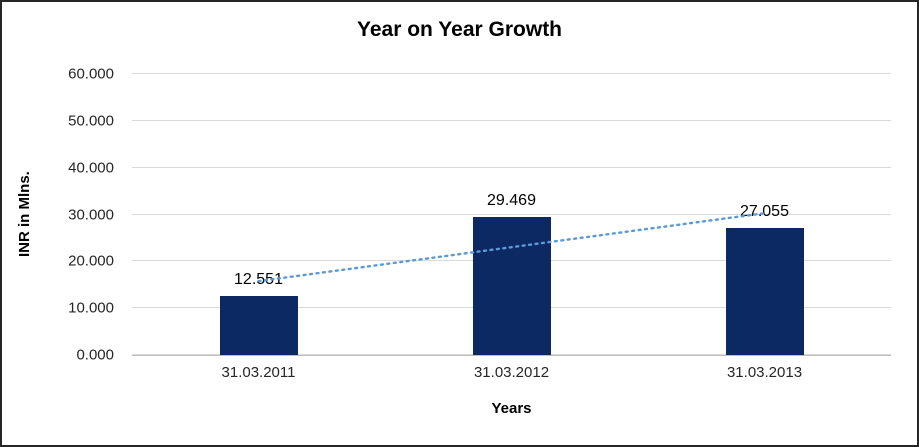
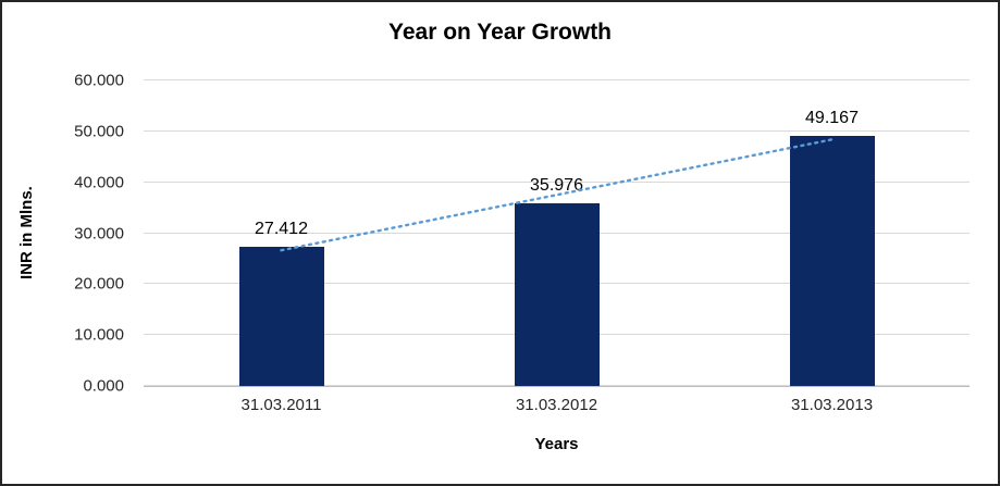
31.03.2011: 12.551 -> 27.412
31.03.2012: 29.469 -> 35.976
31.03.2013: 27.055 -> 49.167
